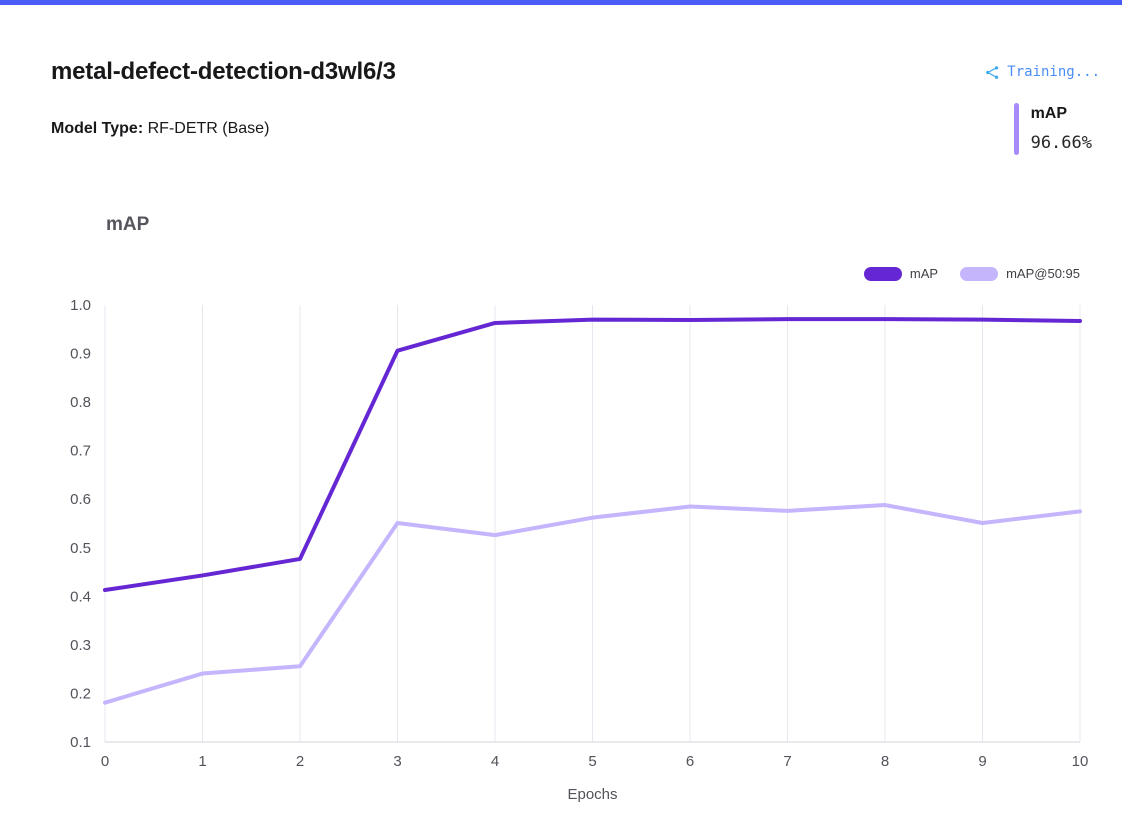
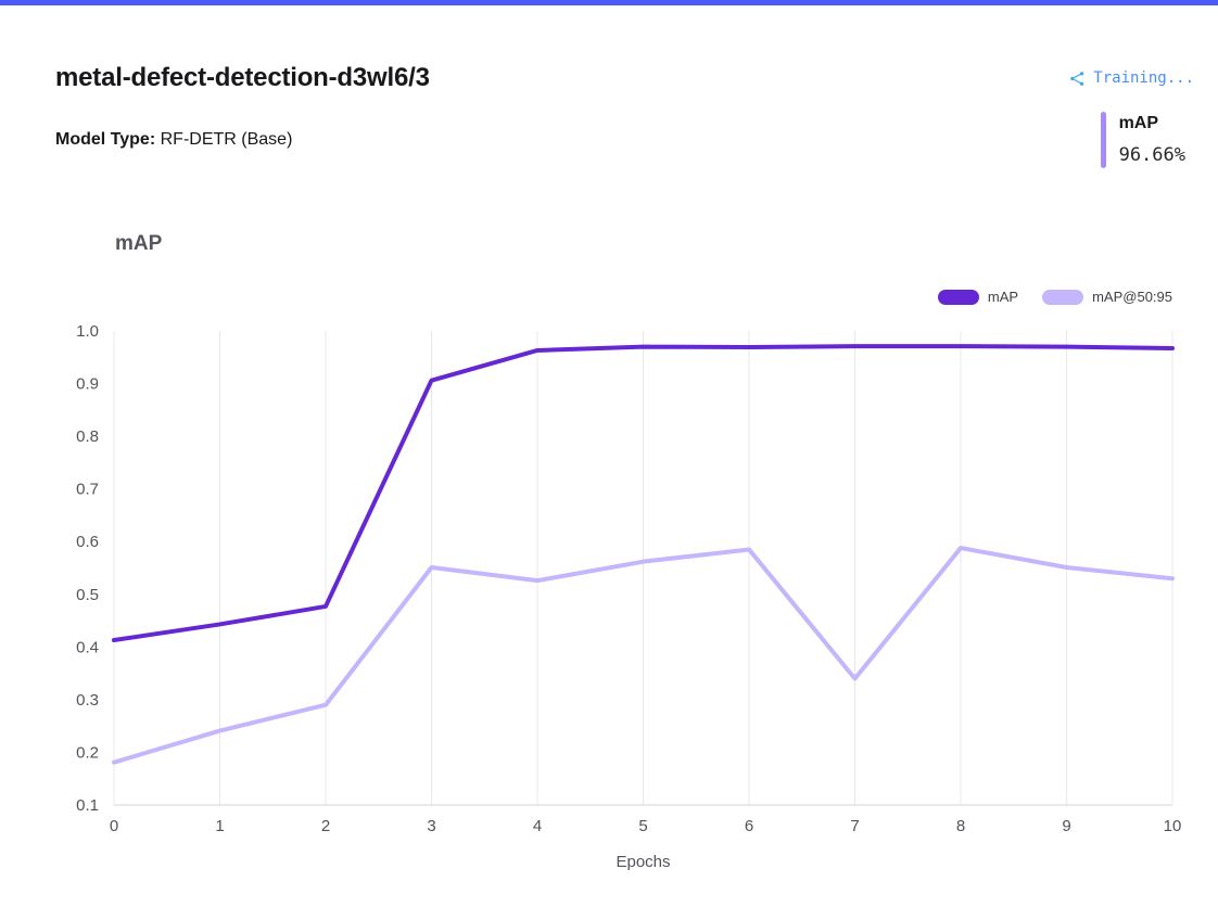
mAP@50:95/2: 0.26 -> 0.29
mAP@50:95/7: 0.58 -> 0.34
mAP@50:95/10: 0.57 -> 0.53
